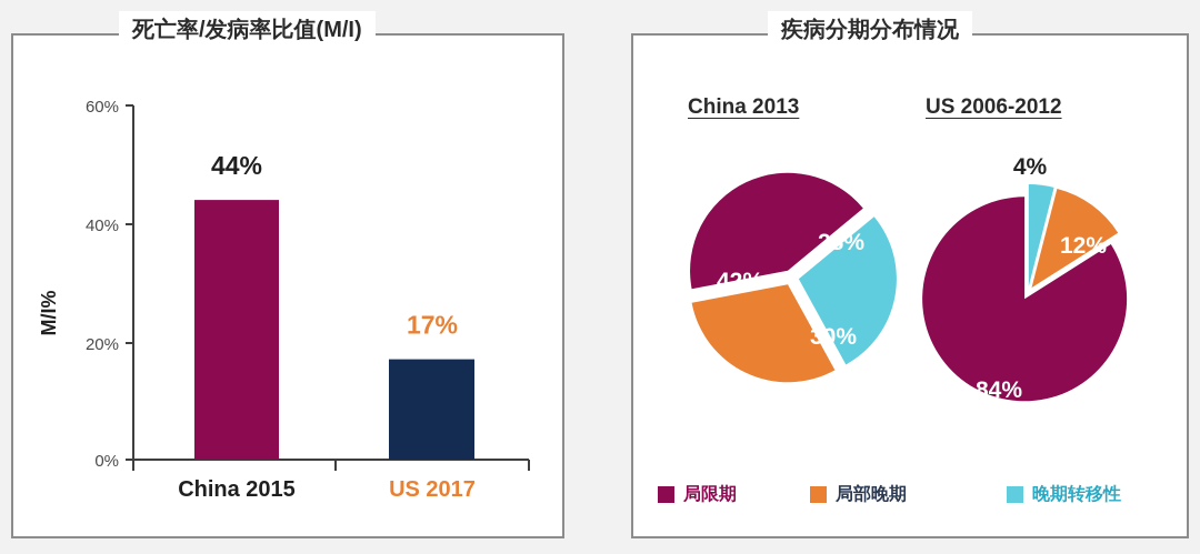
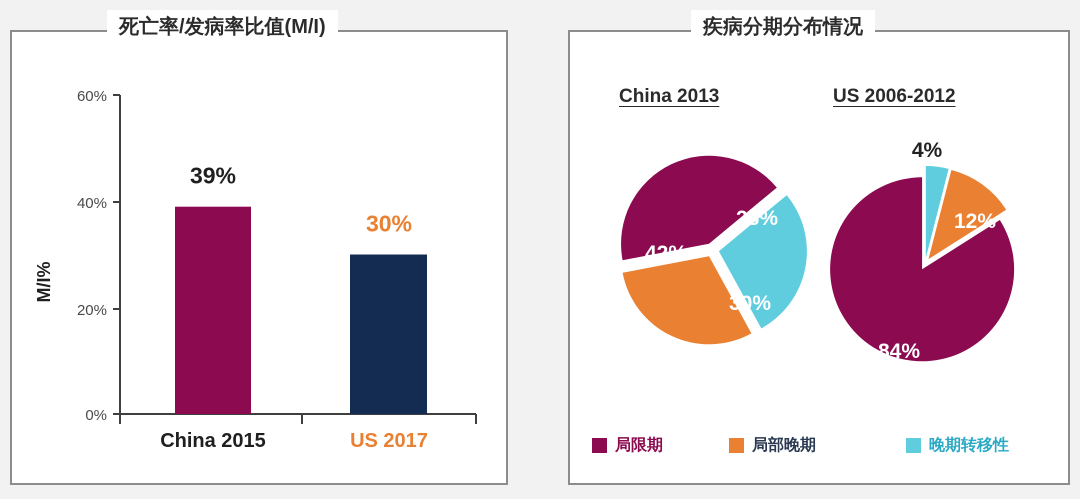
死亡率/发病率比值(M/I)/China 2015: 44% -> 39%
死亡率/发病率比值(M/I)/US 2017: 17% -> 30%
